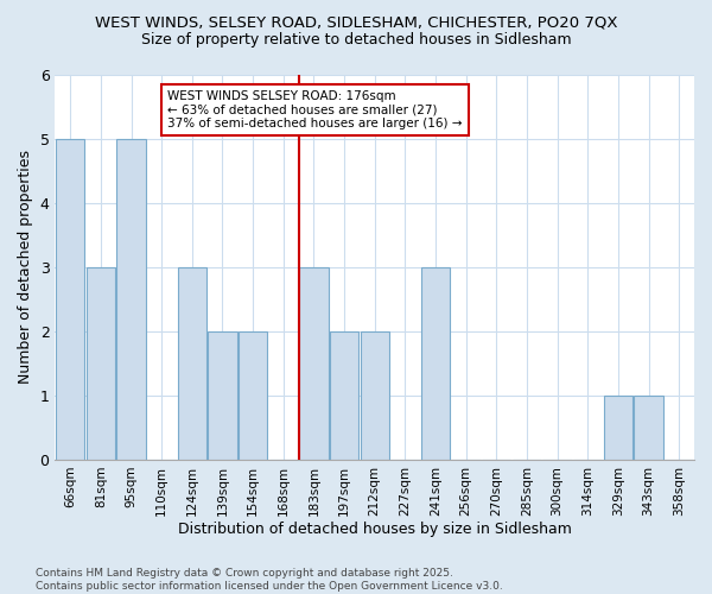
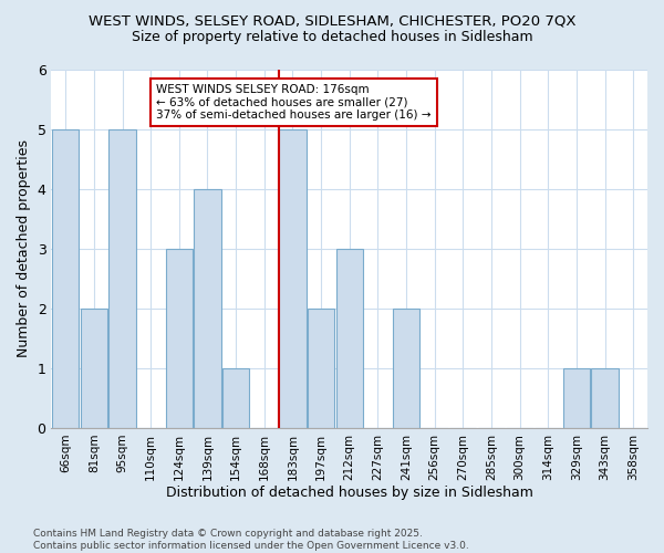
81sqm: 3 -> 2
139sqm: 2 -> 4
154sqm: 2 -> 1
183sqm: 3 -> 5
212sqm: 2 -> 3
241sqm: 3 -> 2
